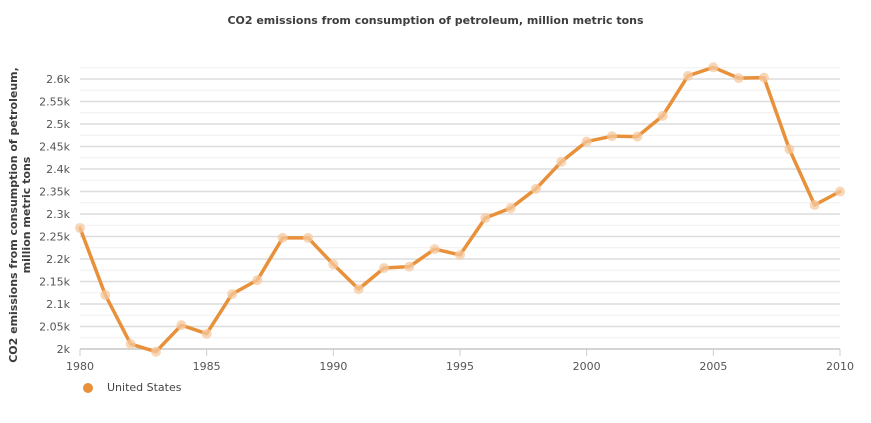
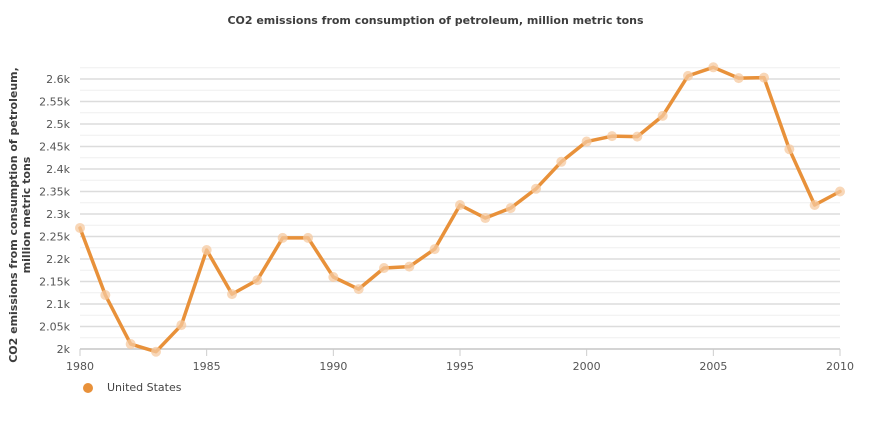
1985: 2.03k -> 2.22k
1990: 2.19k -> 2.16k
1995: 2.21k -> 2.32k
